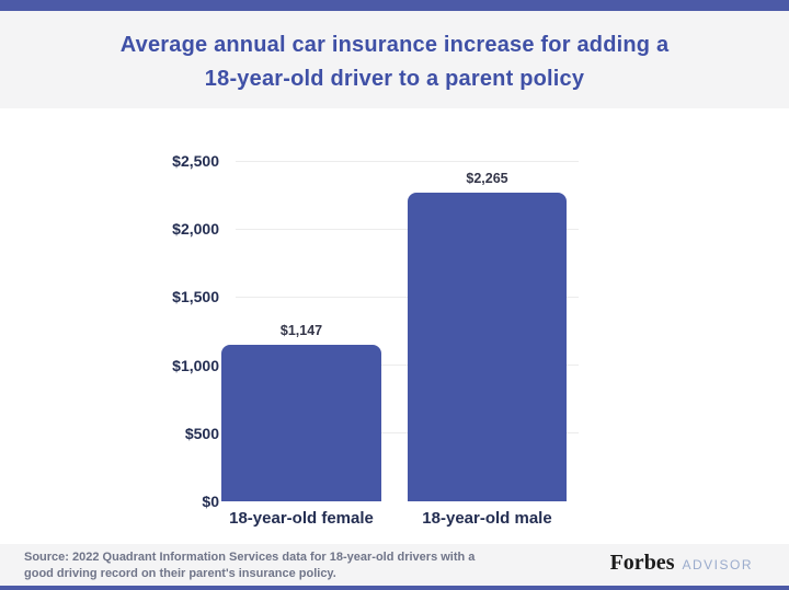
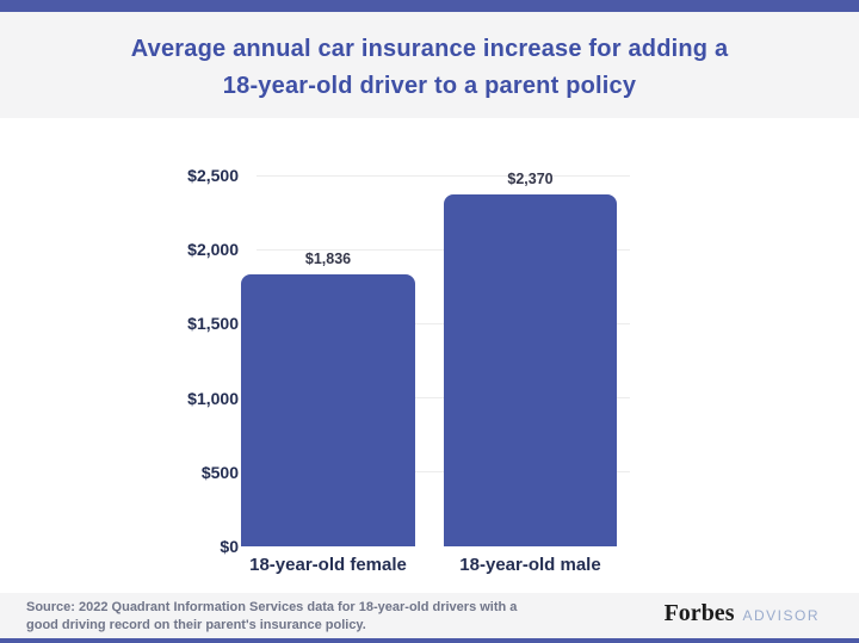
18-year-old female: $1,147 -> $1,836
18-year-old male: $2,265 -> $2,370
